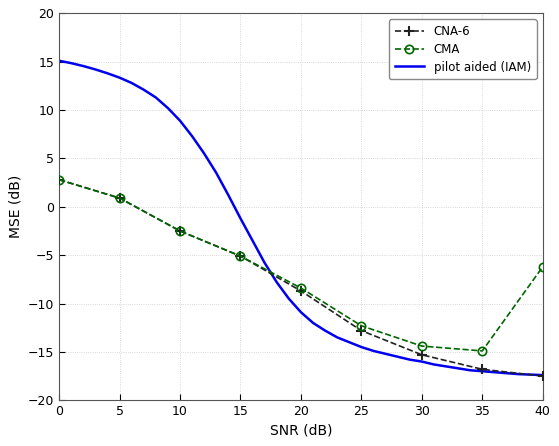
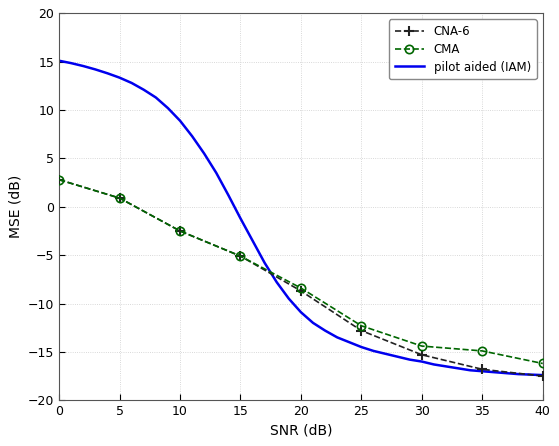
CMA/40: -6.2 -> -16.2
